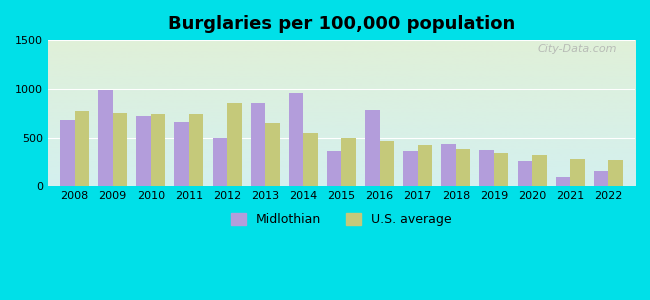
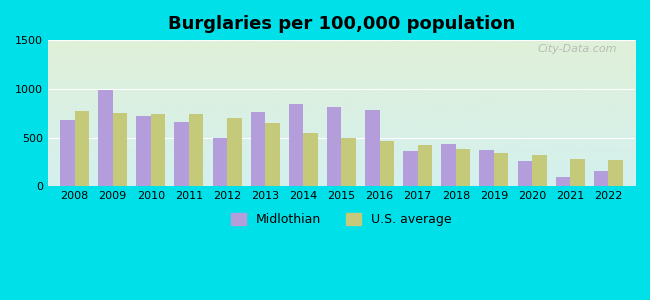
U.S. average/2012: 860 -> 700
Midlothian/2013: 860 -> 760
Midlothian/2014: 960 -> 850
Midlothian/2015: 360 -> 810
